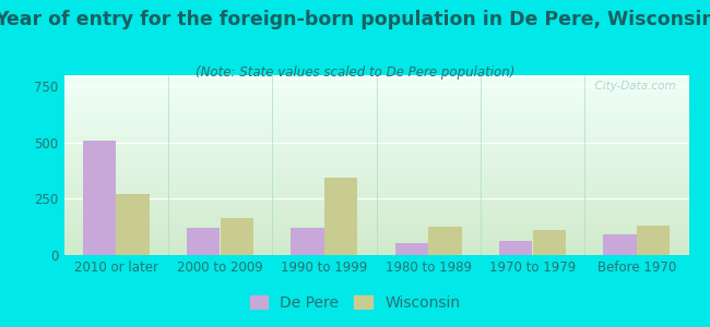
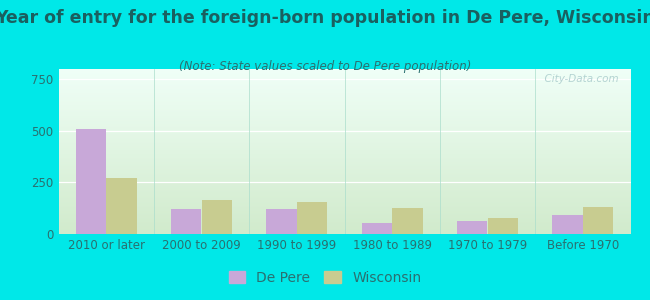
Wisconsin/1990 to 1999: 345 -> 155
Wisconsin/1970 to 1979: 110 -> 80
